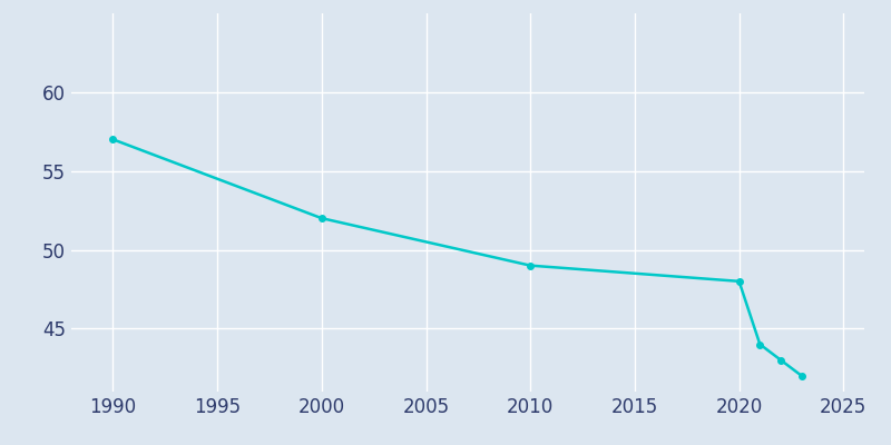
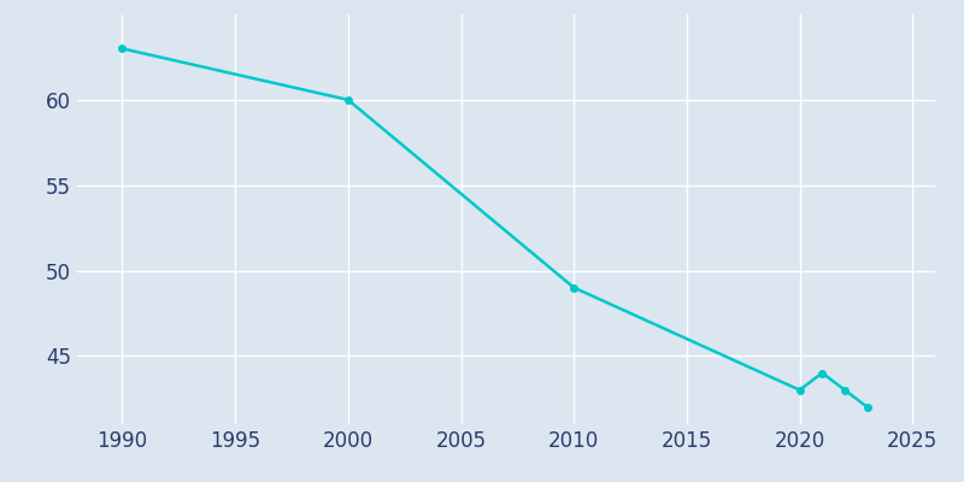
1990: 57 -> 63
2000: 52 -> 60
2020: 48 -> 43
